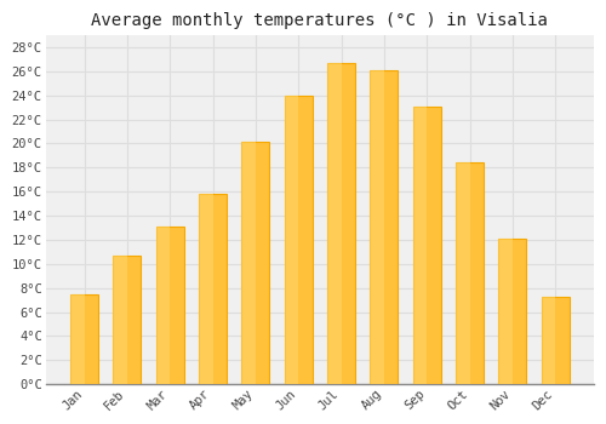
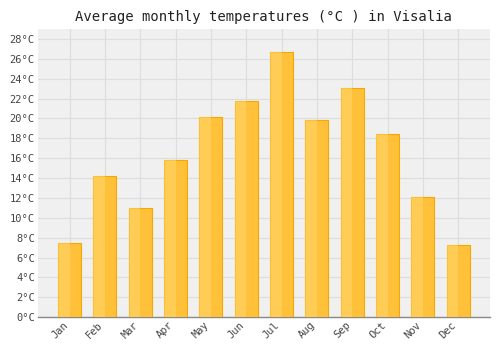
Feb: 10.7°C -> 14.2°C
Mar: 13.1°C -> 11.0°C
Jun: 24.0°C -> 21.8°C
Aug: 26.1°C -> 19.8°C
